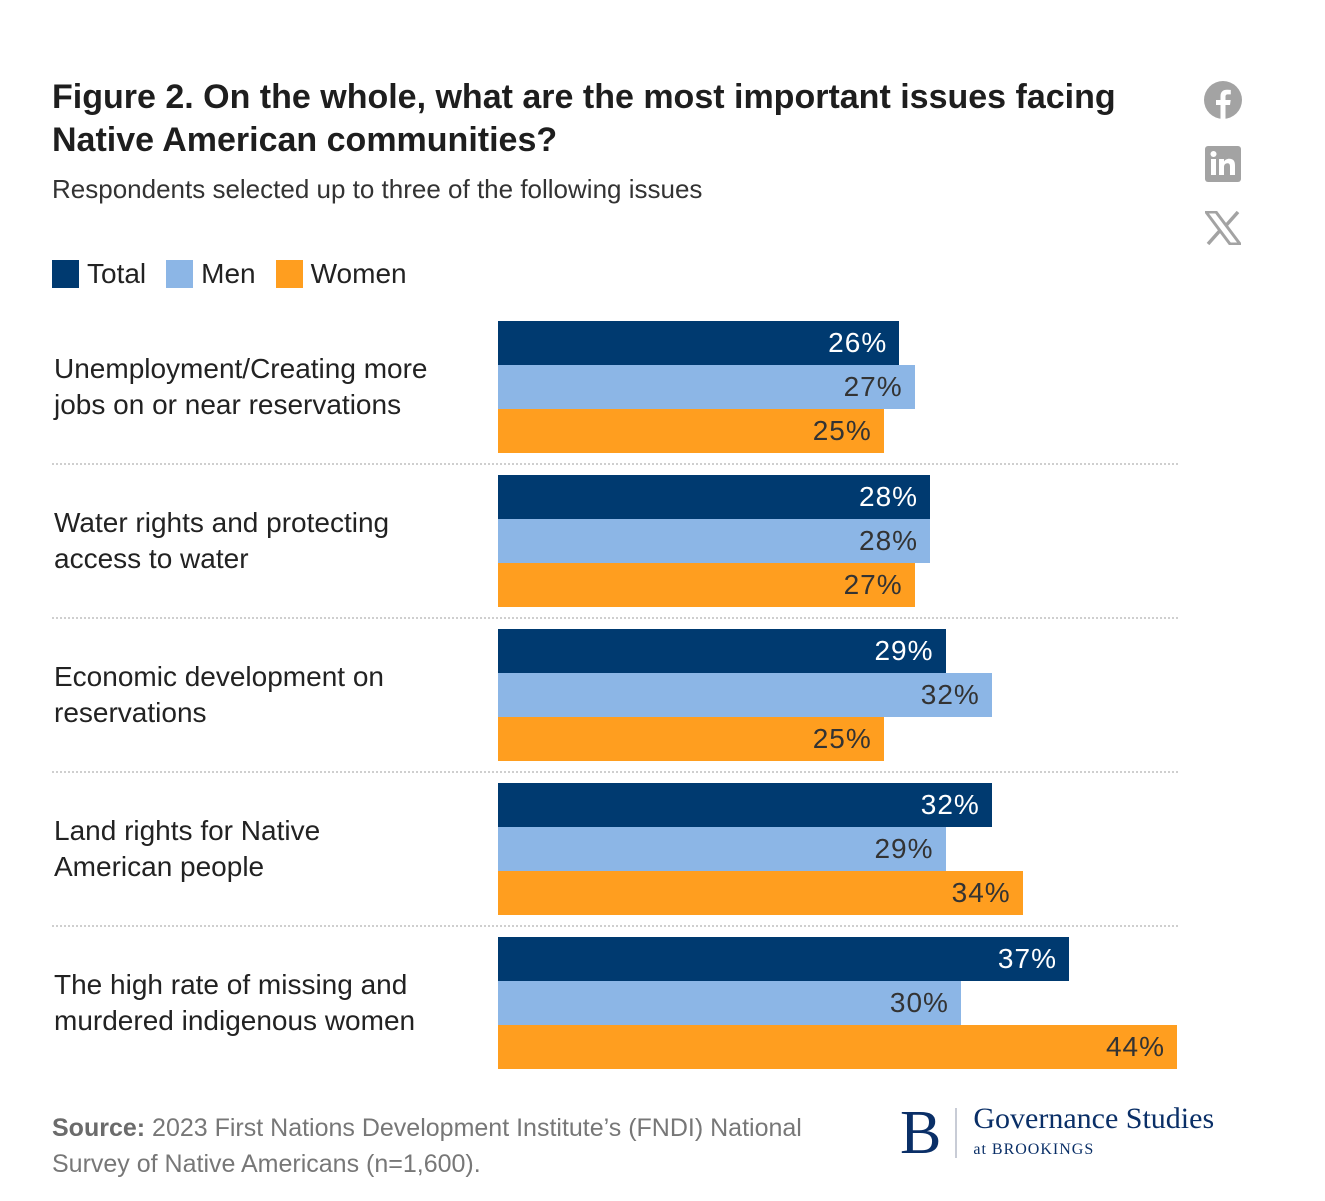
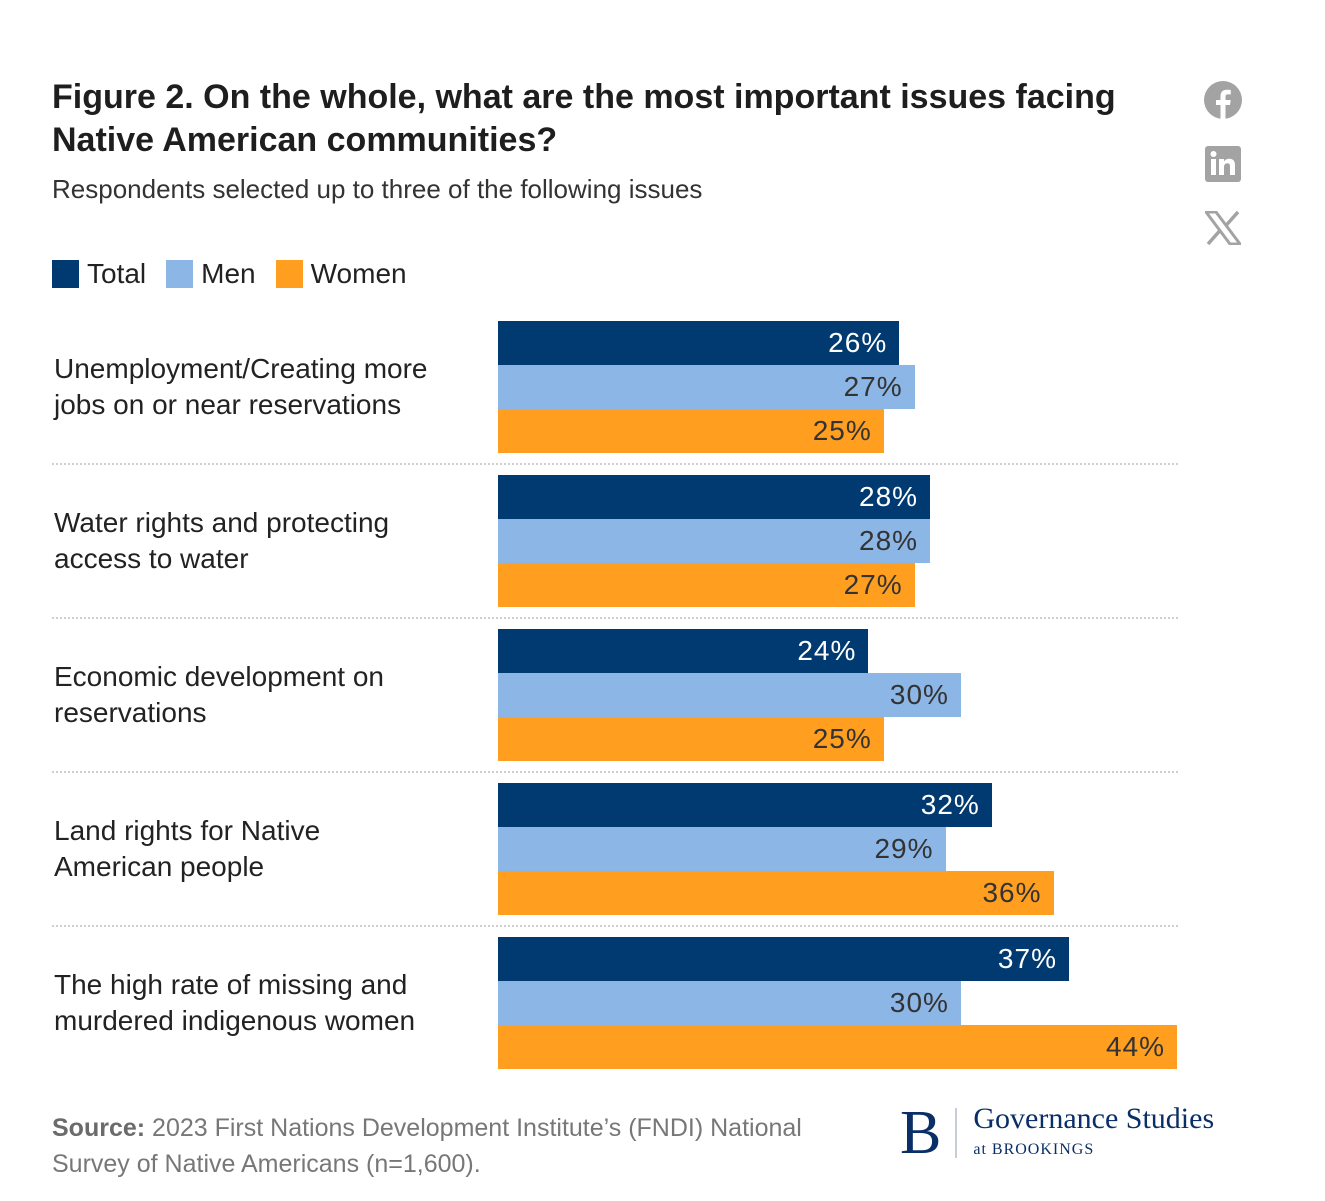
Total/Economic development on reservations: 29% -> 24%
Men/Economic development on reservations: 32% -> 30%
Women/Land rights for Native American people: 34% -> 36%
